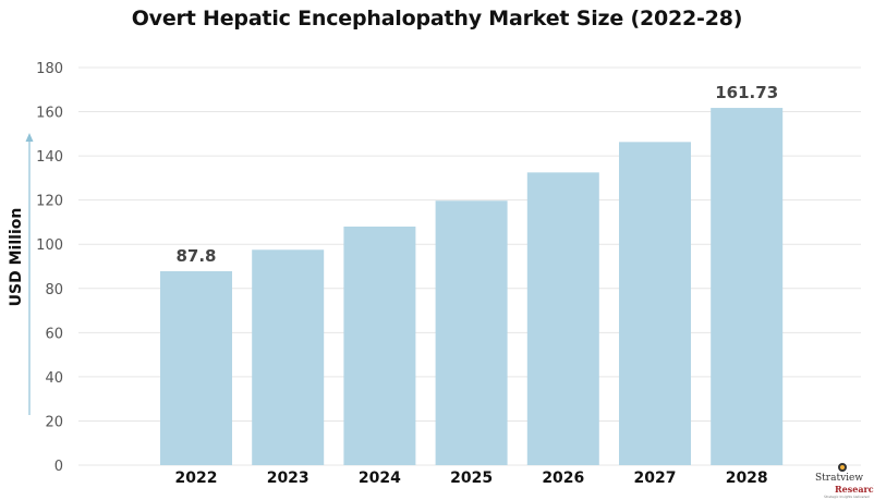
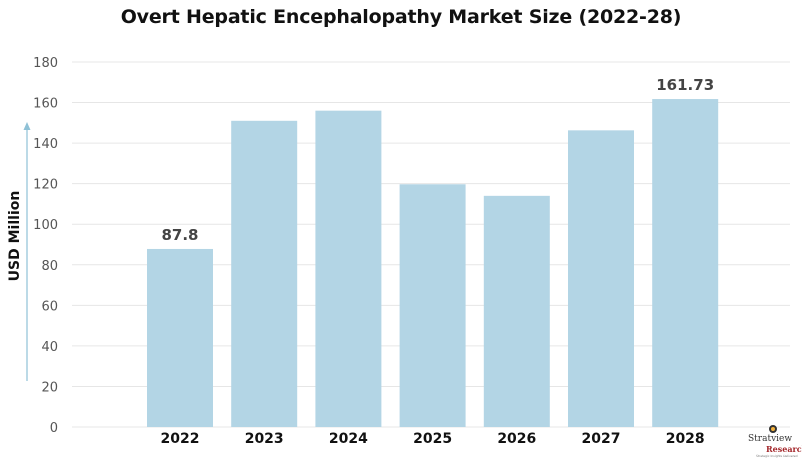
2023: 98 -> 151
2024: 108 -> 156
2026: 132 -> 114
